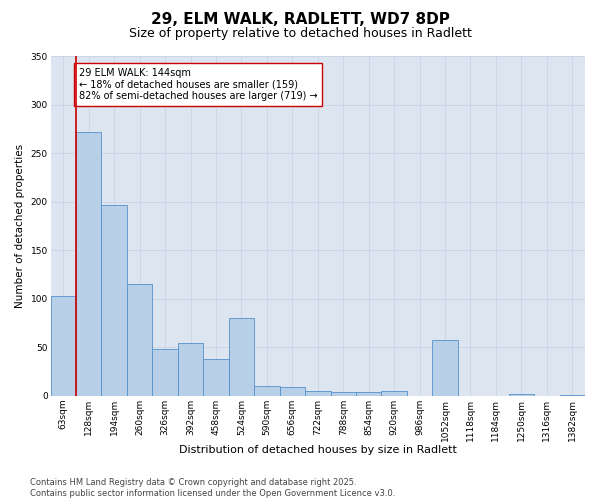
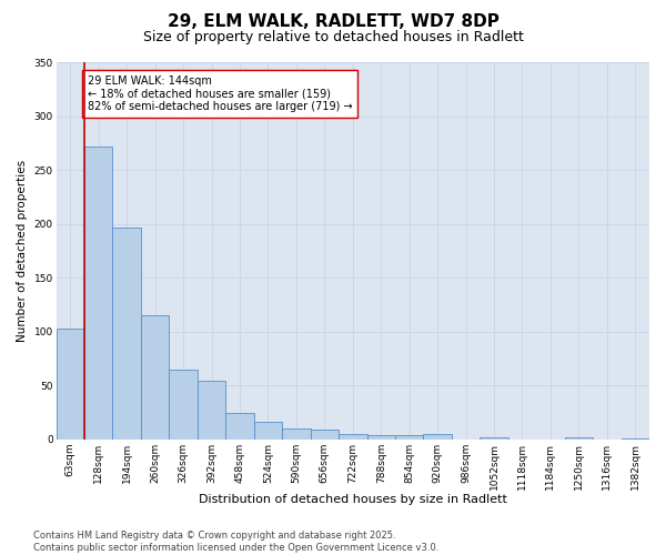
326sqm: 48 -> 65
458sqm: 38 -> 25
524sqm: 80 -> 16
1052sqm: 58 -> 2
